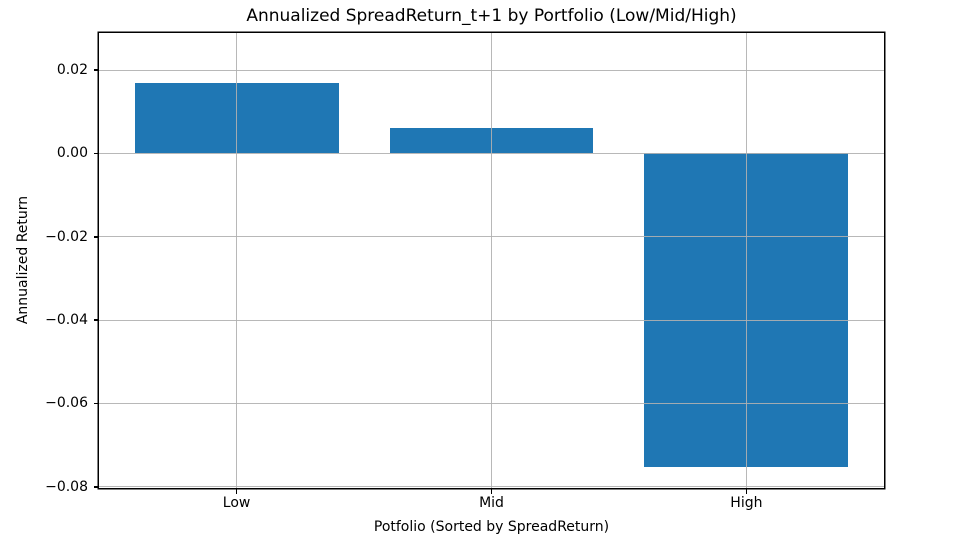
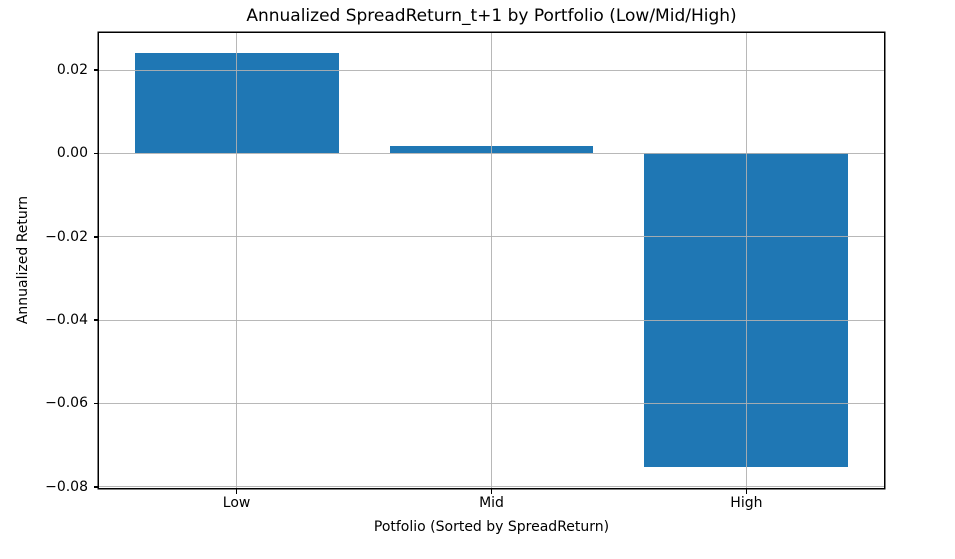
Low: 0.017 -> 0.024
Mid: 0.006 -> 0.002
